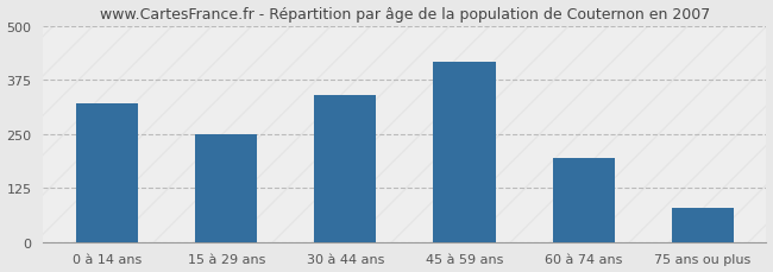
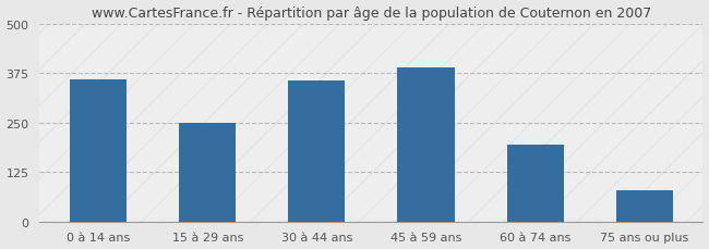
0 à 14 ans: 320 -> 358
30 à 44 ans: 340 -> 355
45 à 59 ans: 415 -> 390
